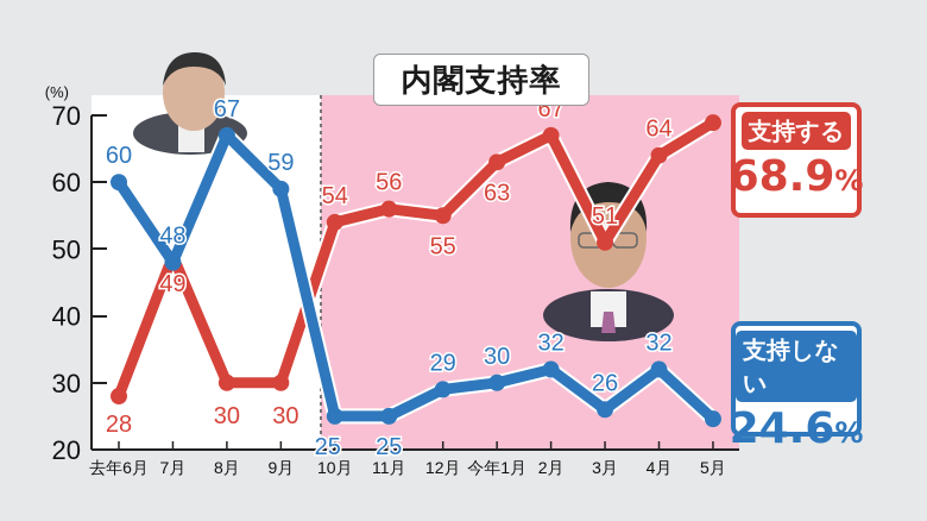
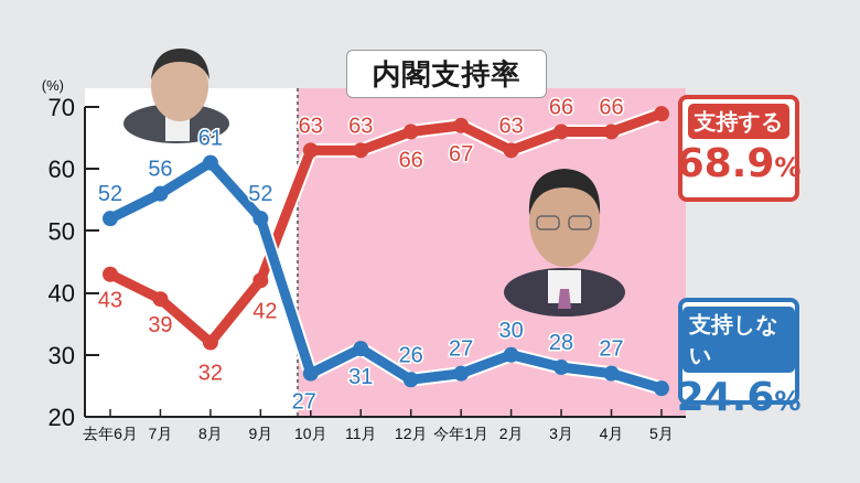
支持する/去年6月: 28 -> 43
支持しない/去年6月: 60 -> 52
支持する/7月: 49 -> 39
支持しない/7月: 48 -> 56
支持する/8月: 30 -> 32
支持しない/8月: 67 -> 61
支持する/9月: 30 -> 42
支持しない/9月: 59 -> 52
支持する/10月: 54 -> 63
支持しない/10月: 25 -> 27
支持する/11月: 56 -> 63
支持しない/11月: 25 -> 31
支持する/12月: 55 -> 66
支持しない/12月: 29 -> 26
支持する/今年1月: 63 -> 67
支持しない/今年1月: 30 -> 27
支持する/2月: 67 -> 63
支持しない/2月: 32 -> 30
支持する/3月: 51 -> 66
支持しない/3月: 26 -> 28
支持する/4月: 64 -> 66
支持しない/4月: 32 -> 27
